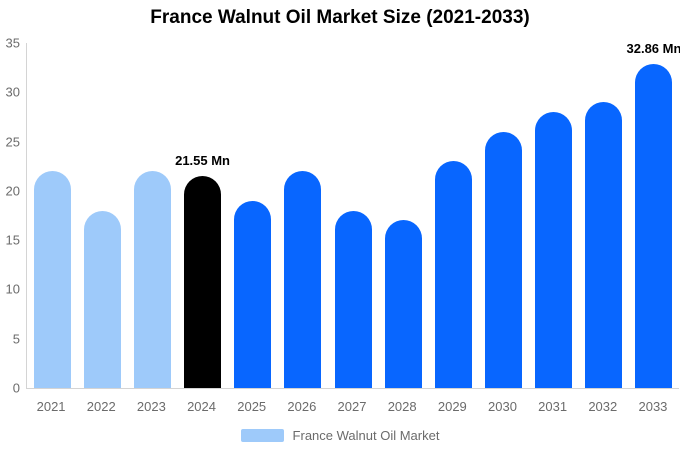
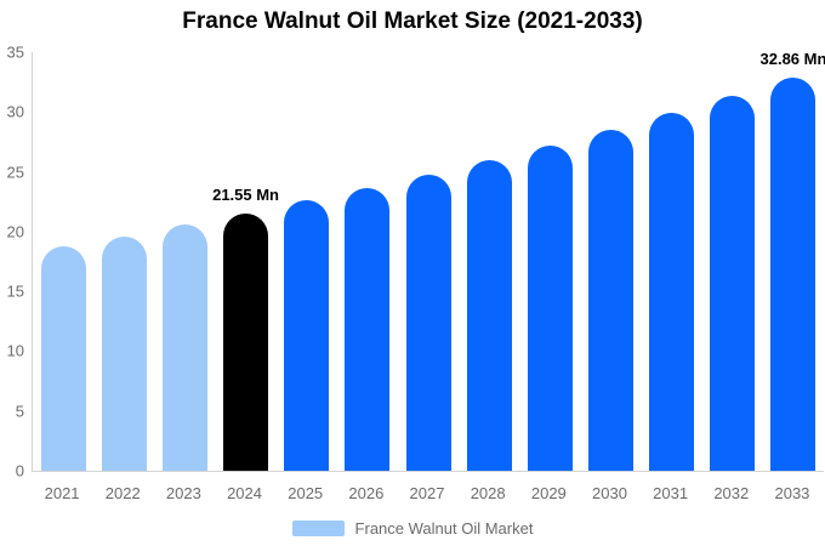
2021: 22 -> 19
2022: 18 -> 20
2023: 22 -> 21
2025: 19 -> 23
2026: 22 -> 24
2027: 18 -> 25
2028: 17 -> 26
2029: 23 -> 27
2030: 26 -> 29
2031: 28 -> 30
2032: 29 -> 31
